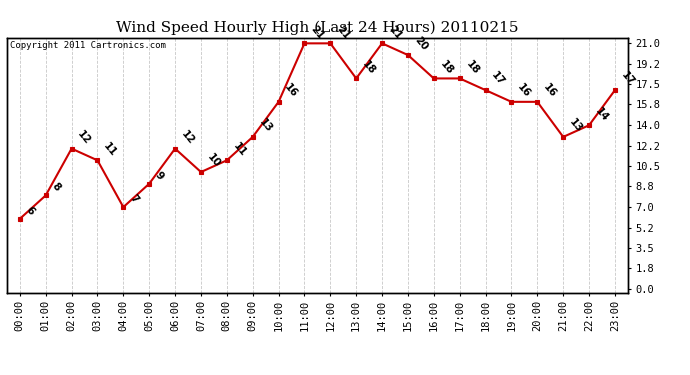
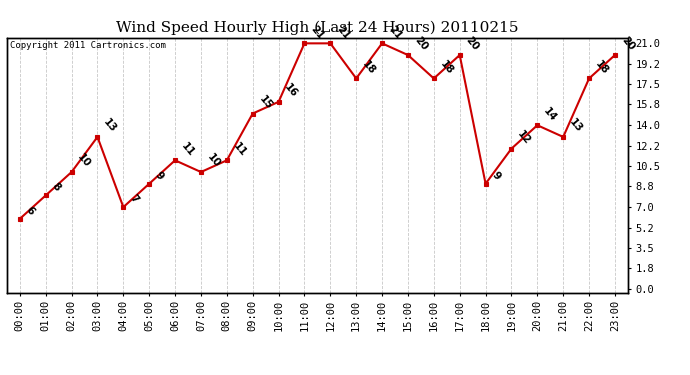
02:00: 12 -> 10
03:00: 11 -> 13
06:00: 12 -> 11
09:00: 13 -> 15
17:00: 18 -> 20
18:00: 17 -> 9
19:00: 16 -> 12
20:00: 16 -> 14
22:00: 14 -> 18
23:00: 17 -> 20
